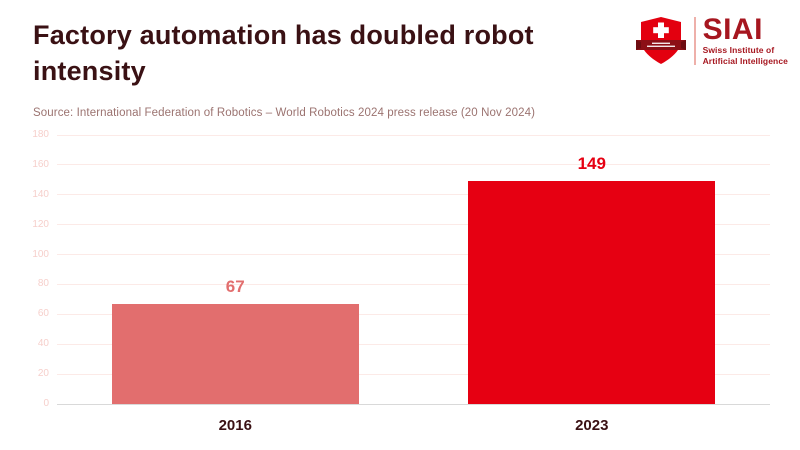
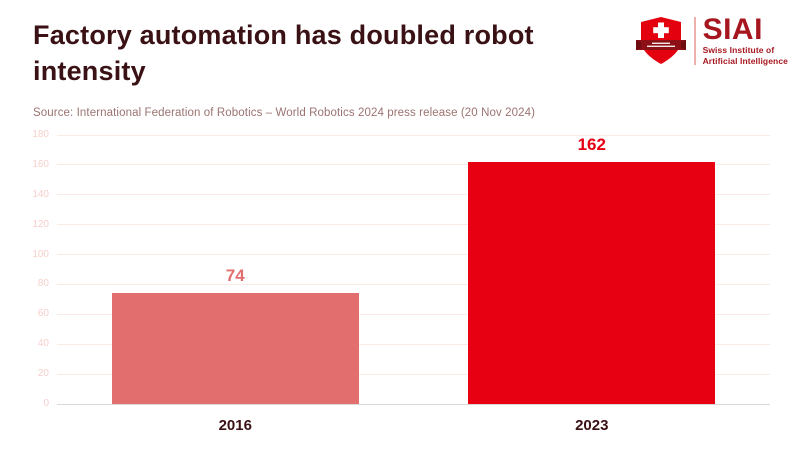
2016: 67 -> 74
2023: 149 -> 162
